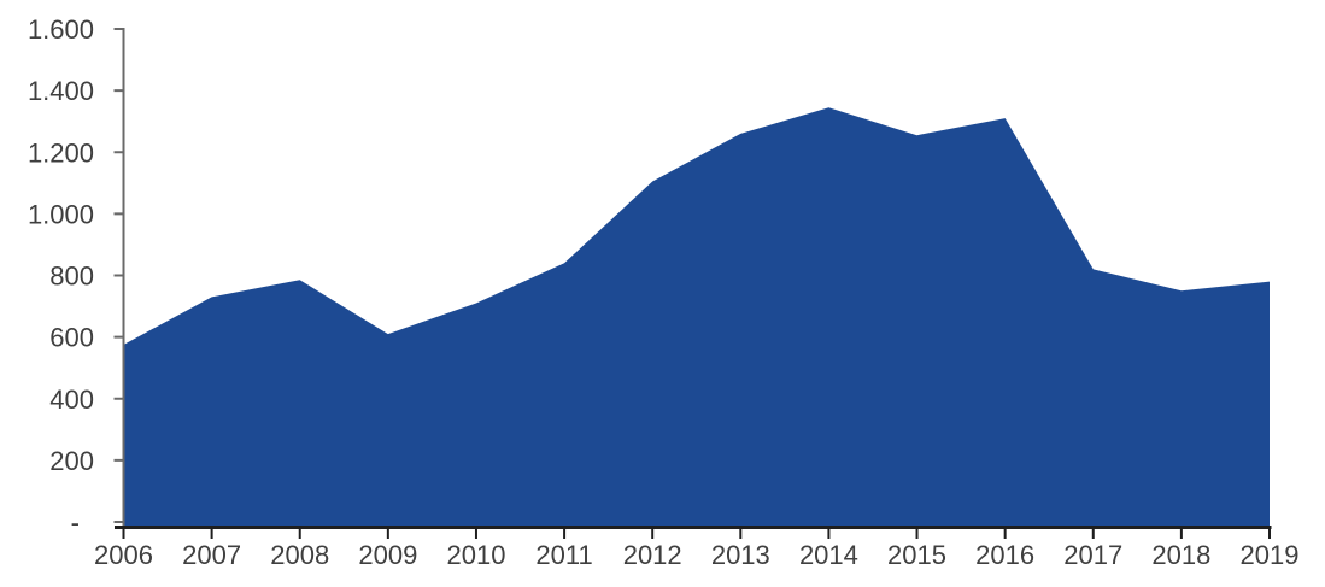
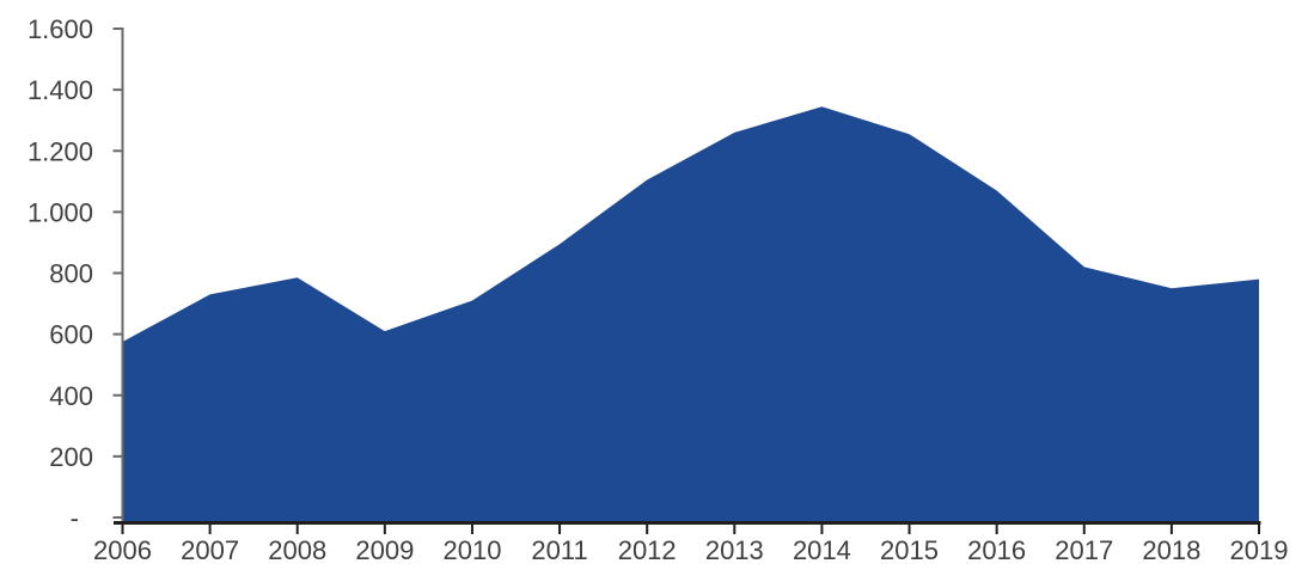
2011: 840 -> 900
2016: 1310 -> 1070
